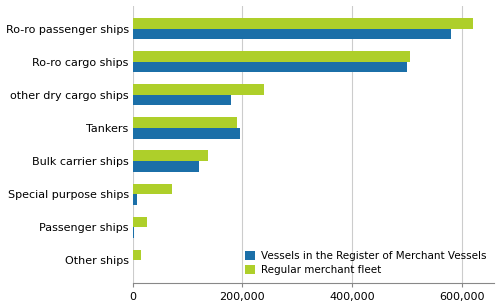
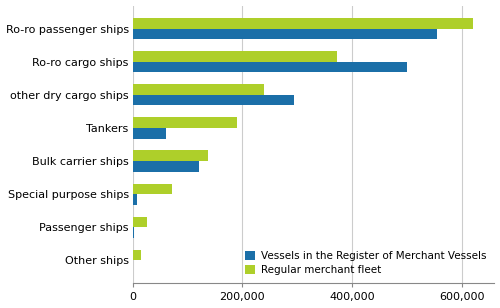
Vessels in the Register of Merchant Vessels/Ro-ro passenger ships: 580,000 -> 556,000
Regular merchant fleet/Ro-ro cargo ships: 505,000 -> 372,000
Vessels in the Register of Merchant Vessels/other dry cargo ships: 180,000 -> 294,000
Vessels in the Register of Merchant Vessels/Tankers: 195,000 -> 60,000
